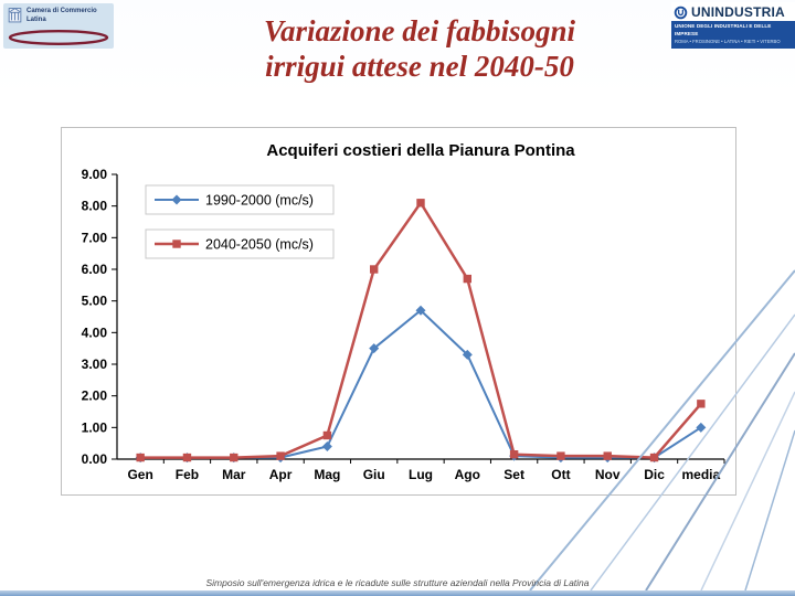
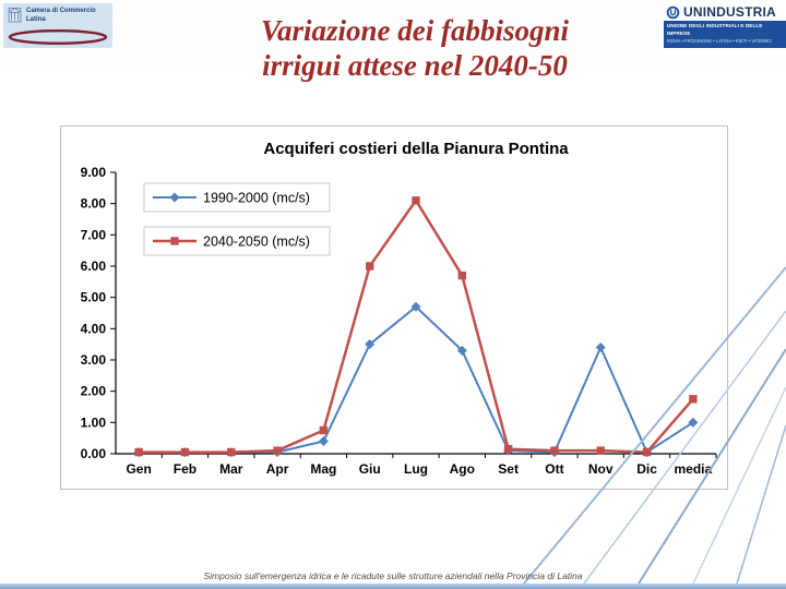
1990-2000 (mc/s)/Nov: 0.1 -> 3.4
